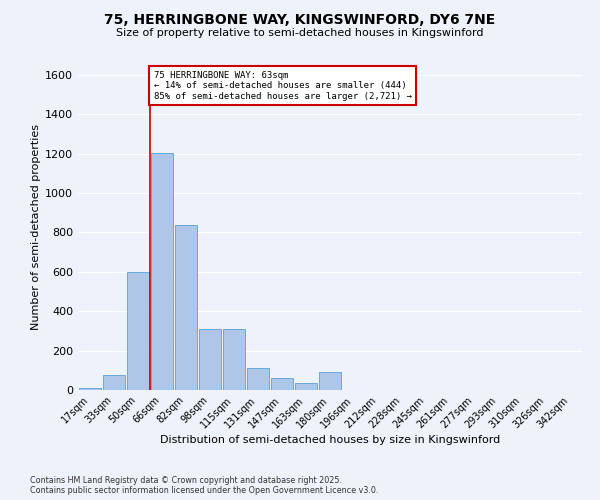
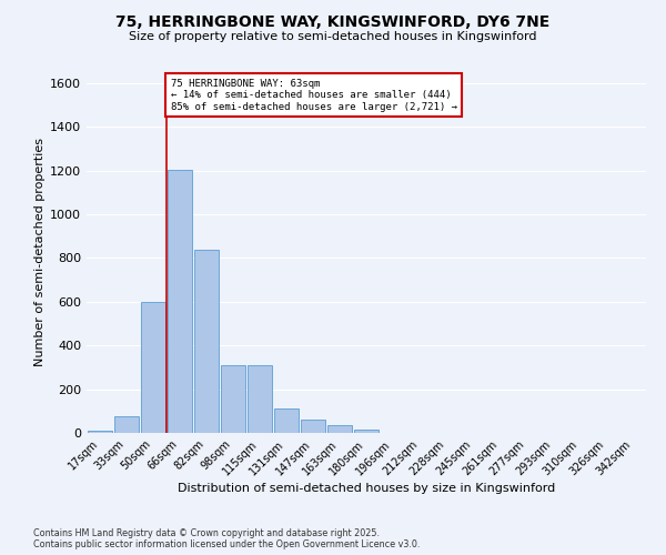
180sqm: 90 -> 20
